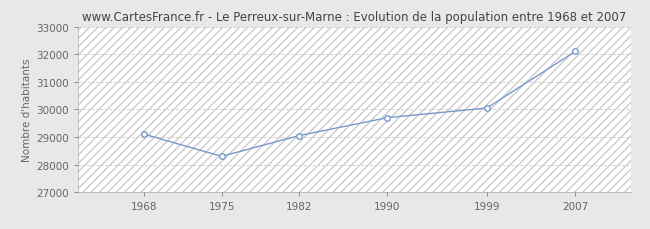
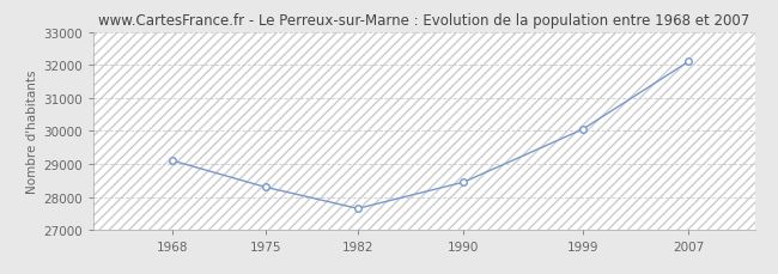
1982: 29050 -> 27650
1990: 29700 -> 28450
